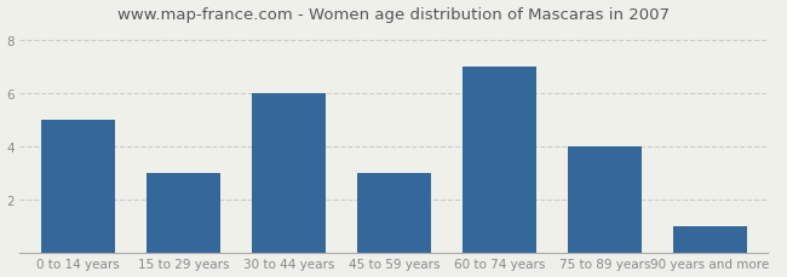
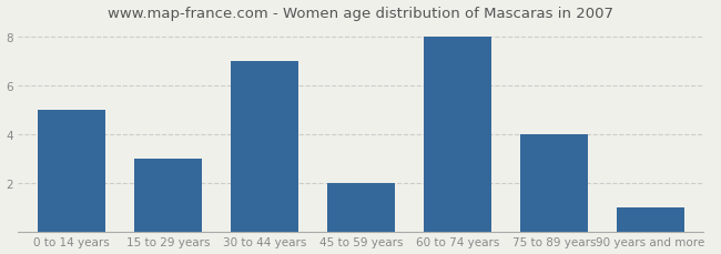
30 to 44 years: 6 -> 7
45 to 59 years: 3 -> 2
60 to 74 years: 7 -> 8
